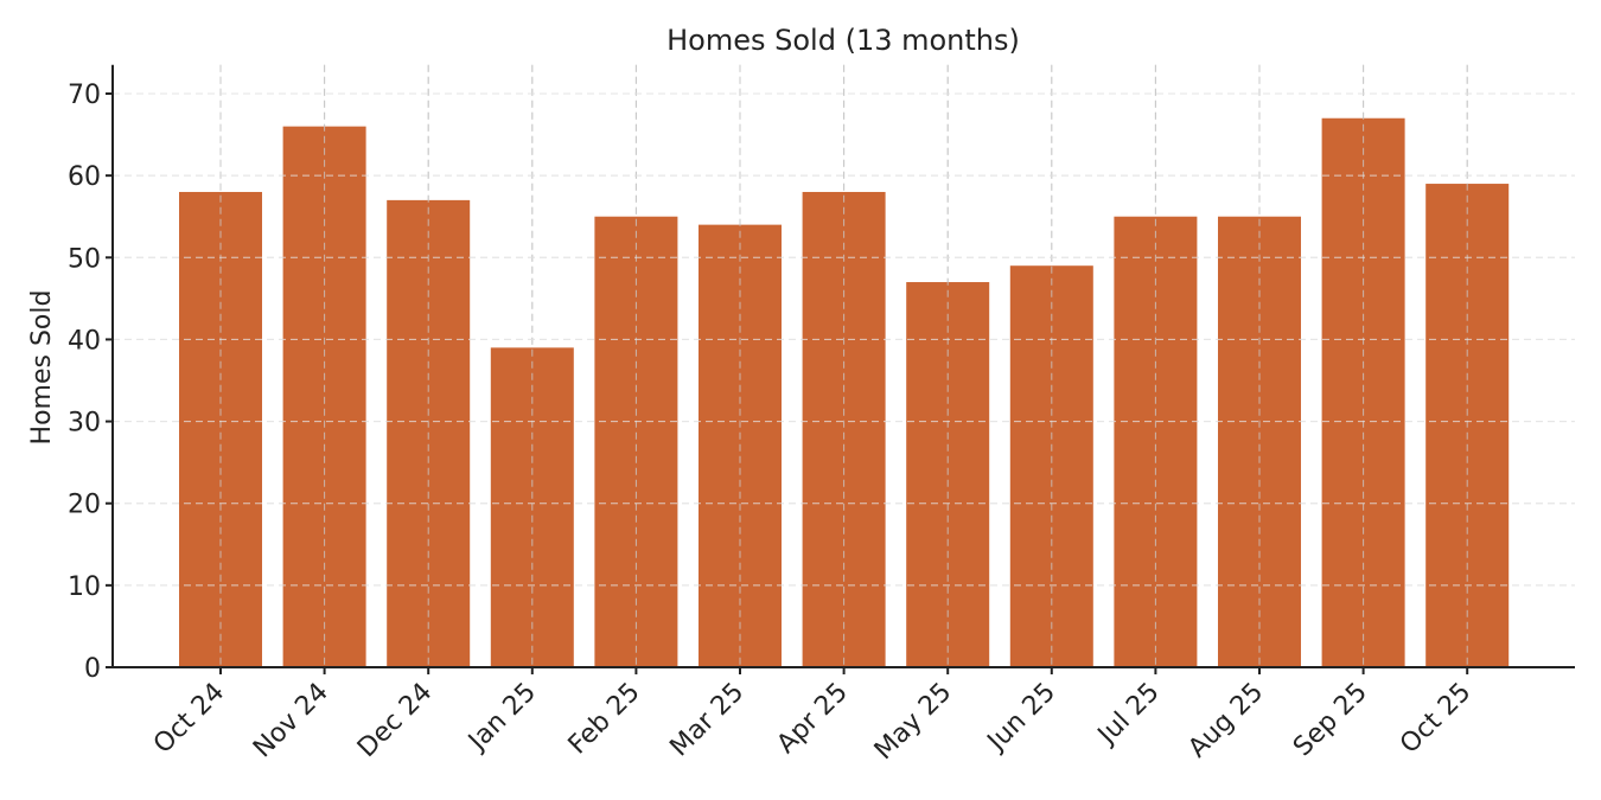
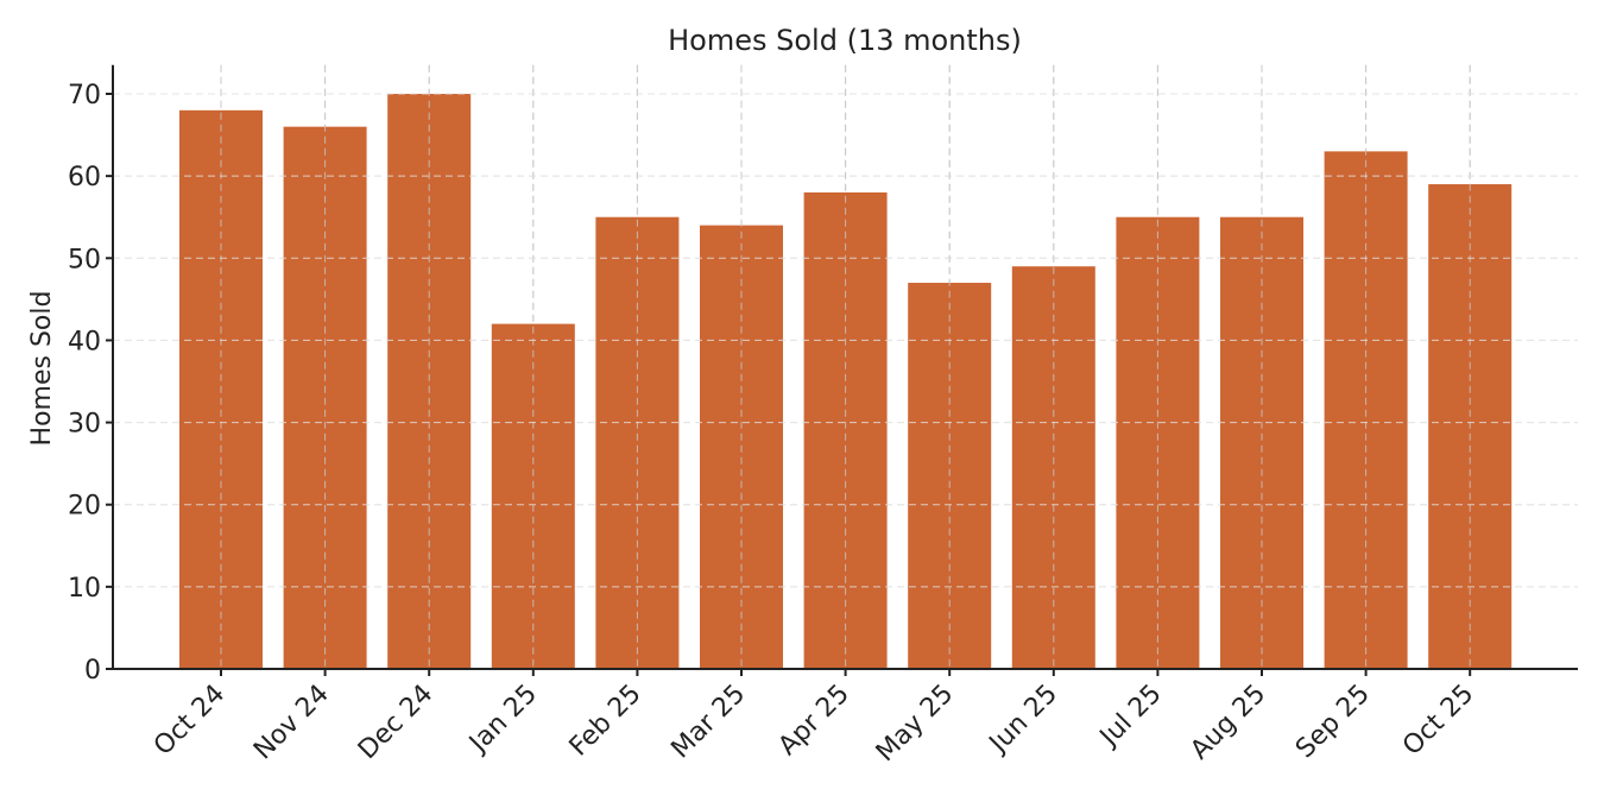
Oct 24: 58 -> 68
Dec 24: 57 -> 70
Jan 25: 39 -> 42
Sep 25: 67 -> 63
